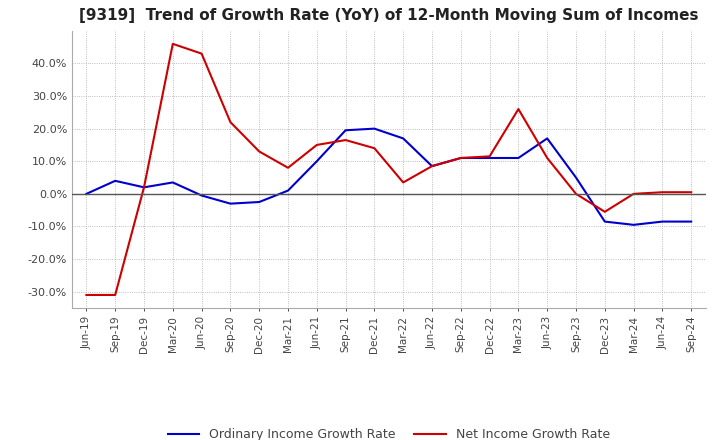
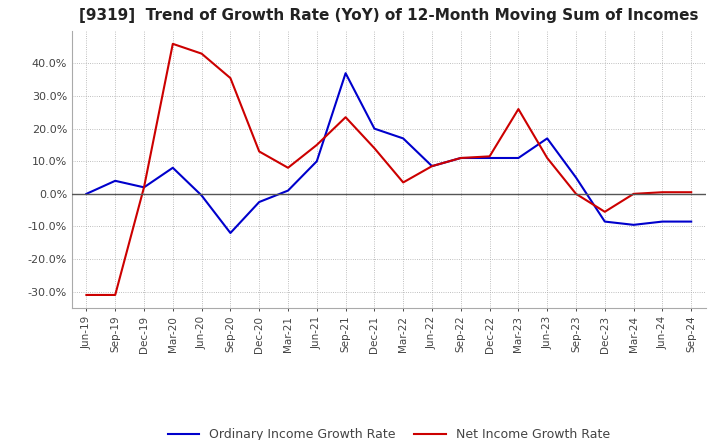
Ordinary Income Growth Rate/Mar-20: 3.5% -> 8.0%
Ordinary Income Growth Rate/Sep-20: -3.0% -> -12.0%
Net Income Growth Rate/Sep-20: 22.0% -> 35.5%
Ordinary Income Growth Rate/Sep-21: 19.5% -> 37.0%
Net Income Growth Rate/Sep-21: 16.5% -> 23.5%
